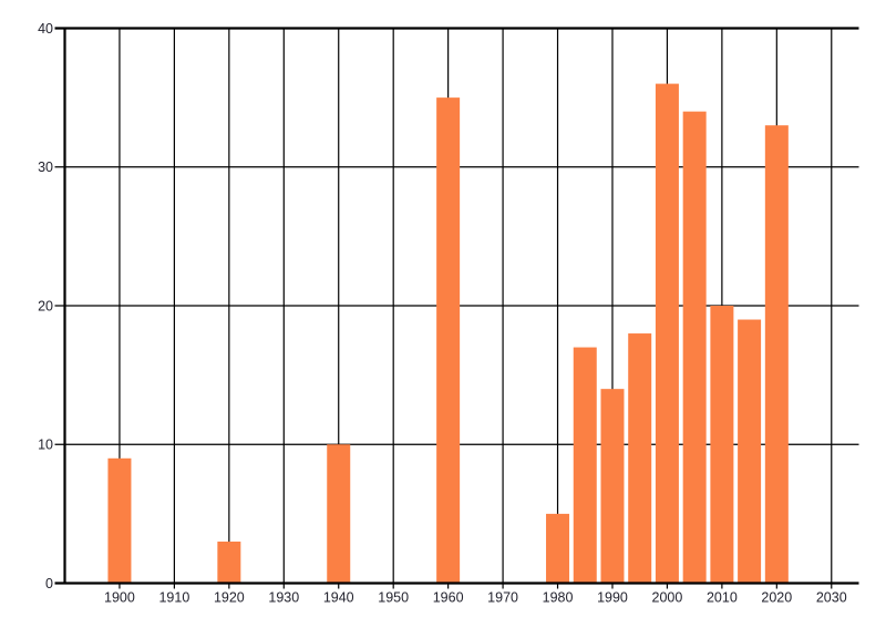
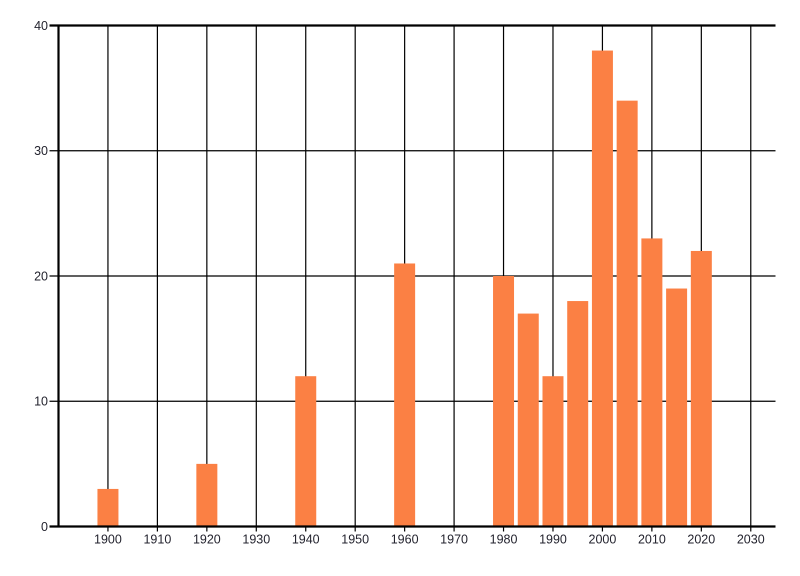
1900: 9 -> 3
1920: 3 -> 5
1940: 10 -> 12
1960: 35 -> 21
1980: 5 -> 20
1990: 14 -> 12
2000: 36 -> 38
2010: 20 -> 23
2020: 33 -> 22
